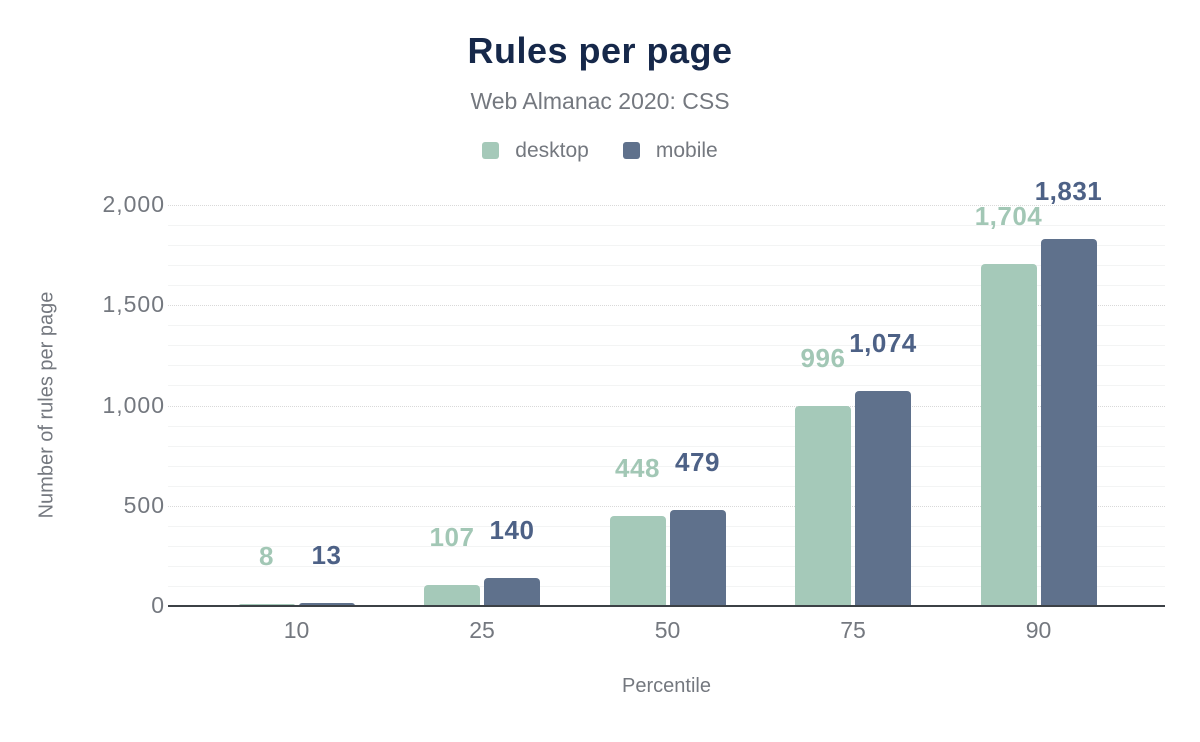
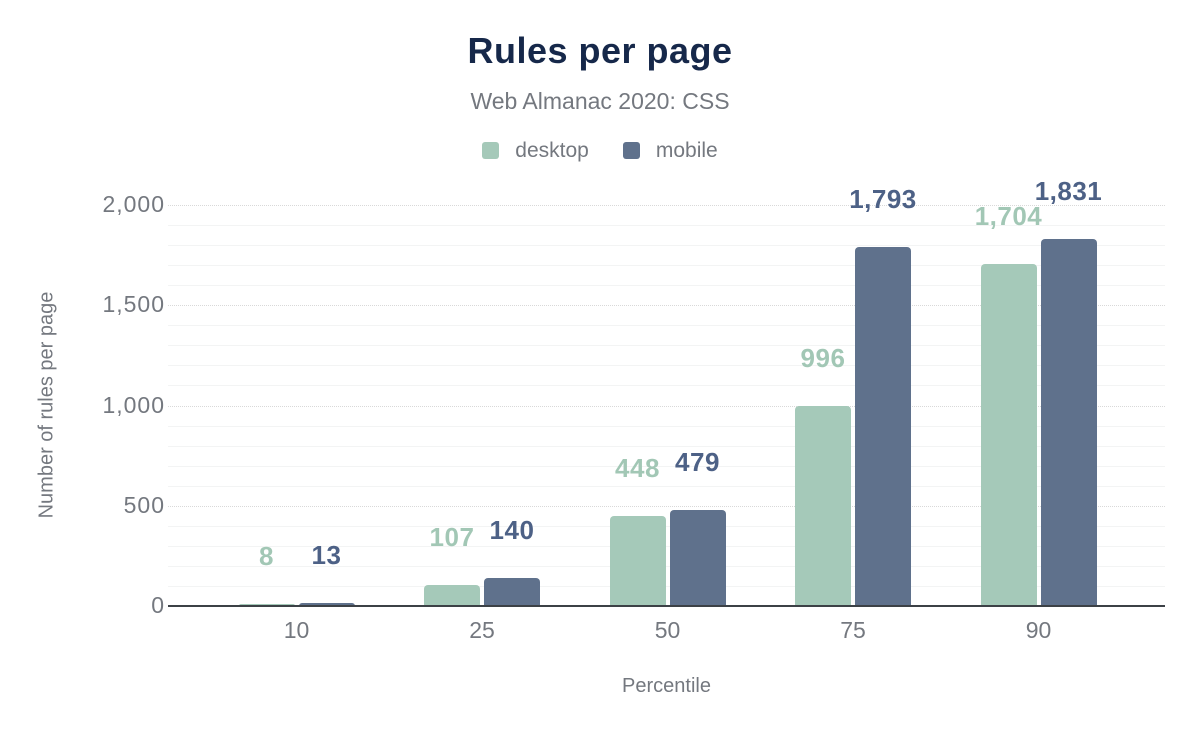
mobile/75: 1,074 -> 1,793
